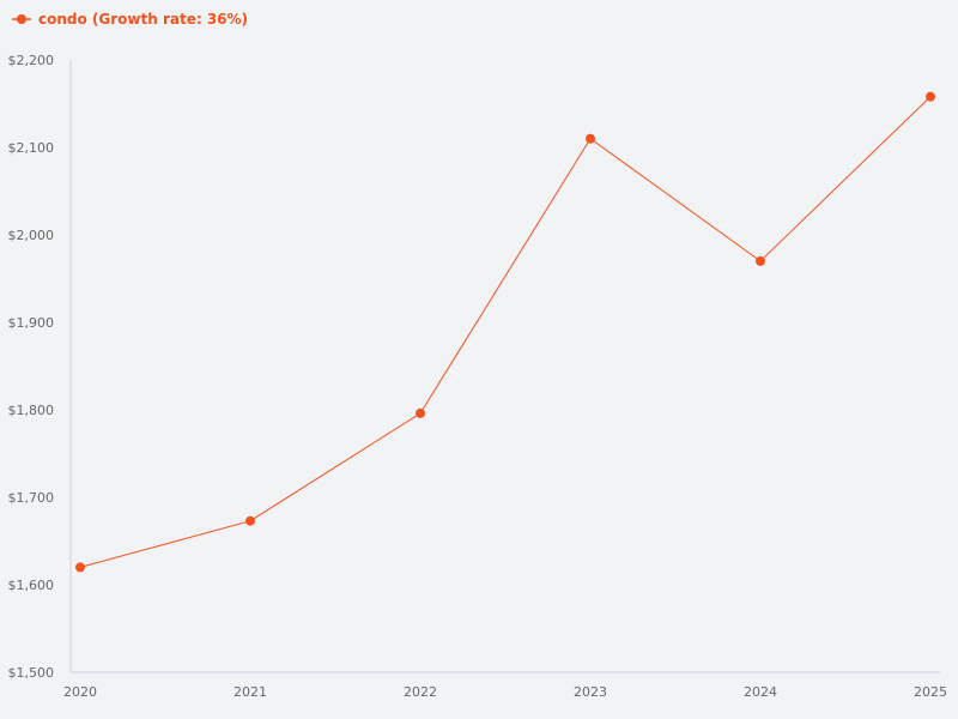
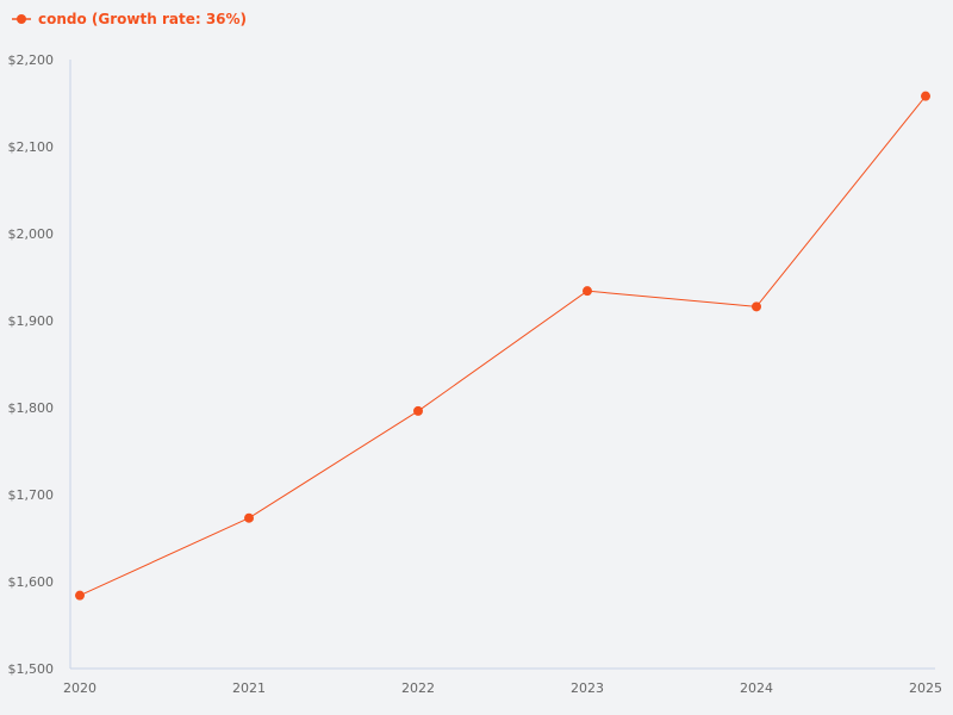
2020: $1620 -> $1580
2023: $2110 -> $1930
2024: $1970 -> $1920
